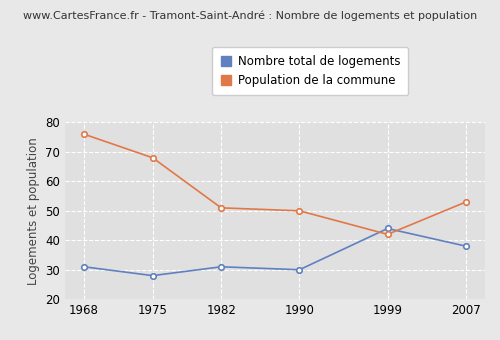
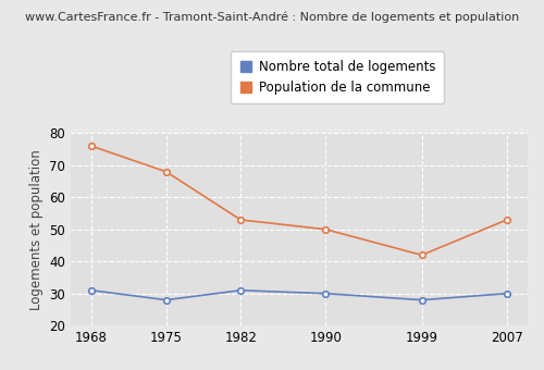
Population de la commune/1982: 51 -> 53
Nombre total de logements/1999: 44 -> 28
Nombre total de logements/2007: 38 -> 30
